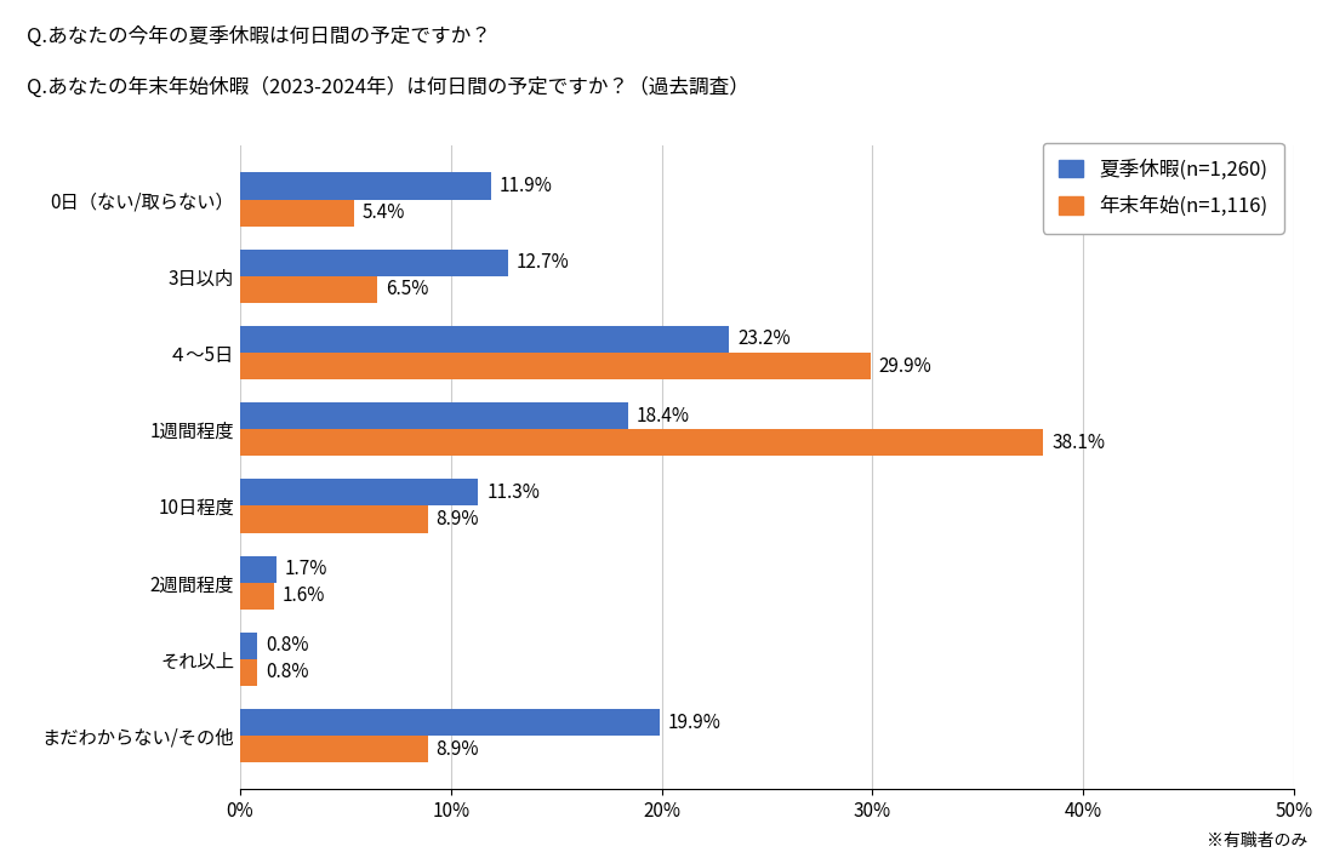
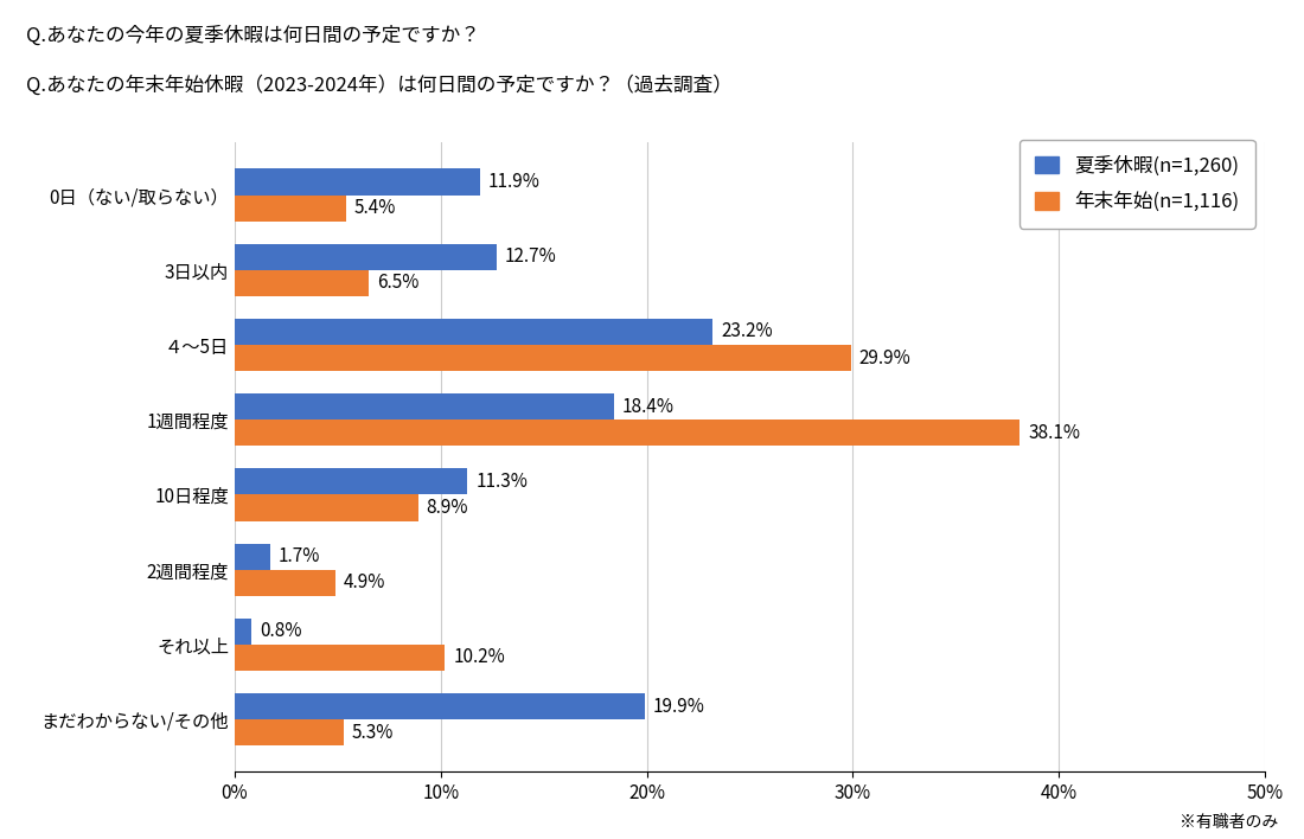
年末年始(n=1,116)/2週間程度: 1.6% -> 4.9%
年末年始(n=1,116)/それ以上: 0.8% -> 10.2%
年末年始(n=1,116)/まだわからない/その他: 8.9% -> 5.3%
